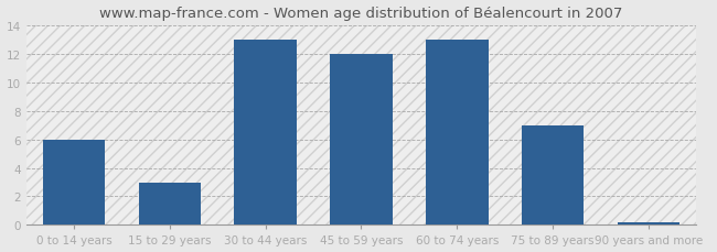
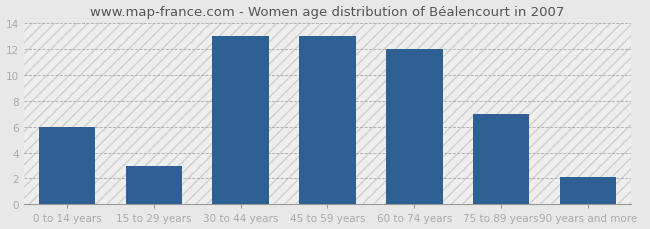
45 to 59 years: 12.0 -> 13.0
60 to 74 years: 13.0 -> 12.0
90 years and more: 0.1 -> 2.1
